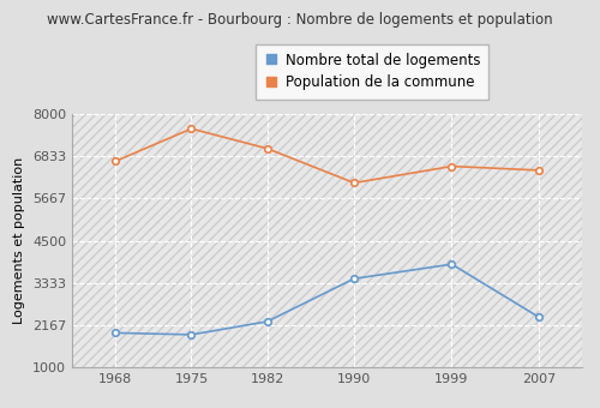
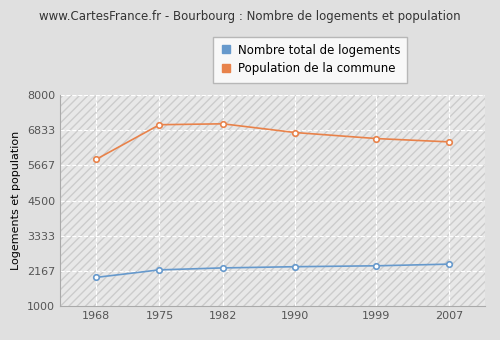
Population de la commune/1968: 6700 -> 5870
Nombre total de logements/1975: 1900 -> 2200
Population de la commune/1975: 7600 -> 7020
Nombre total de logements/1990: 3450 -> 2300
Population de la commune/1990: 6100 -> 6760
Nombre total de logements/1999: 3850 -> 2340
